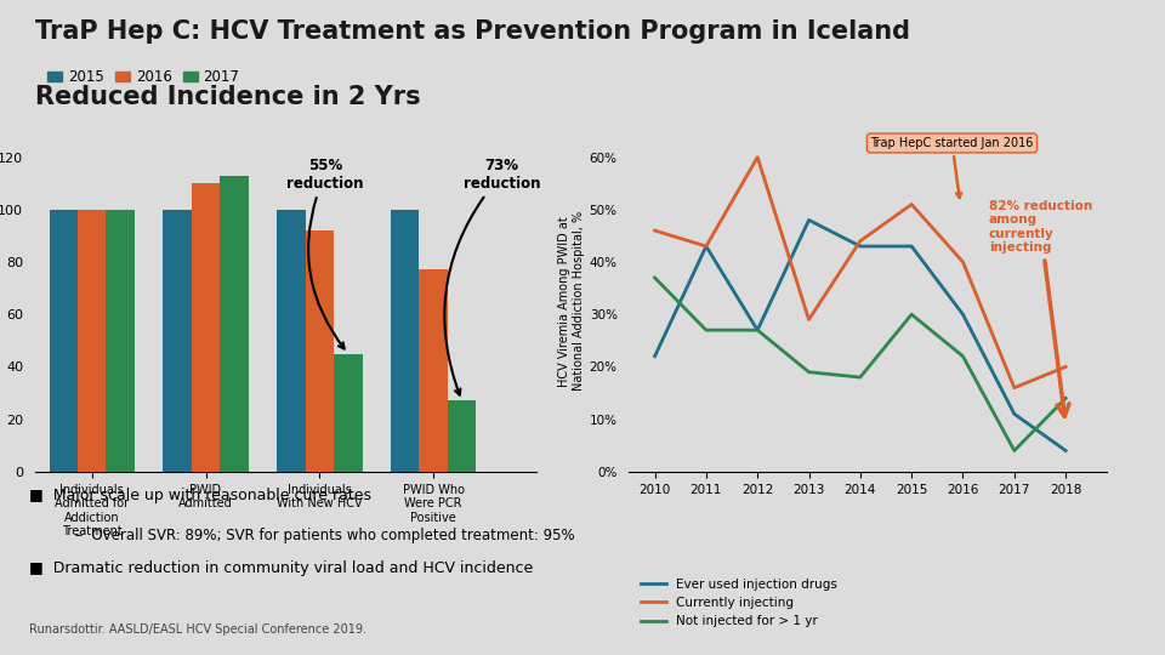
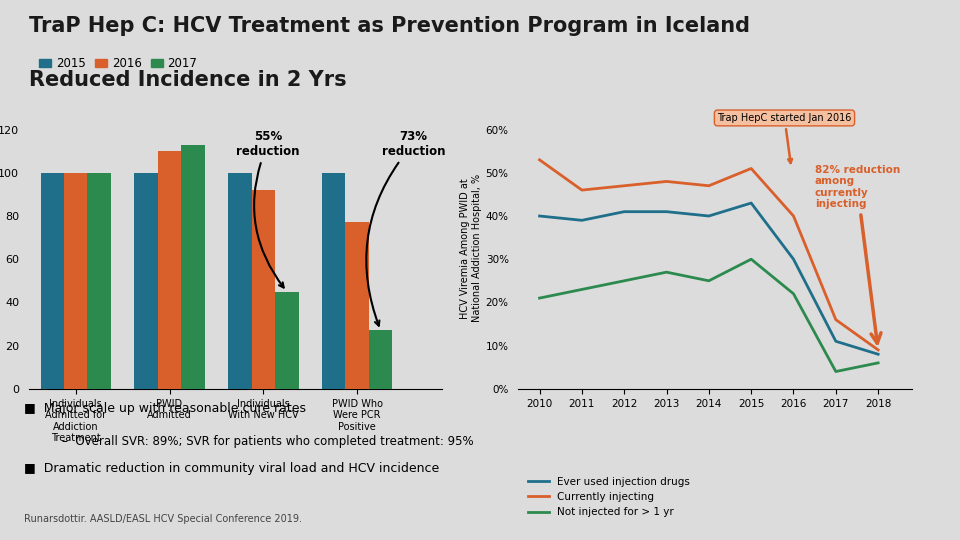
Ever used injection drugs/2010: 22% -> 40%
Currently injecting/2010: 46% -> 53%
Not injected for > 1 yr/2010: 37% -> 21%
Ever used injection drugs/2011: 43% -> 39%
Currently injecting/2011: 43% -> 46%
Not injected for > 1 yr/2011: 27% -> 23%
Ever used injection drugs/2012: 27% -> 41%
Currently injecting/2012: 60% -> 47%
Not injected for > 1 yr/2012: 27% -> 25%
Ever used injection drugs/2013: 48% -> 41%
Currently injecting/2013: 29% -> 48%
Not injected for > 1 yr/2013: 19% -> 27%
Ever used injection drugs/2014: 43% -> 40%
Currently injecting/2014: 44% -> 47%
Not injected for > 1 yr/2014: 18% -> 25%
Ever used injection drugs/2018: 4% -> 8%
Currently injecting/2018: 20% -> 9%
Not injected for > 1 yr/2018: 14% -> 6%
